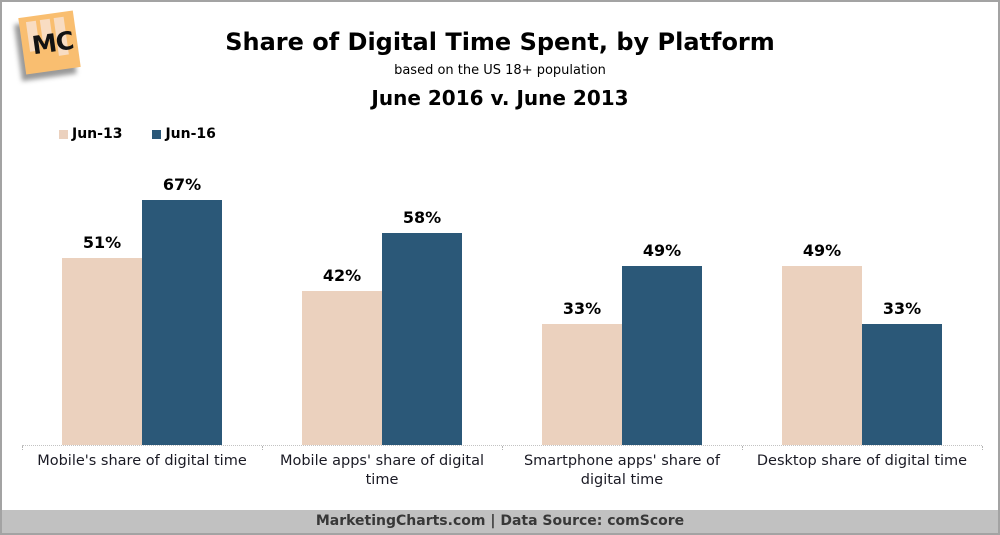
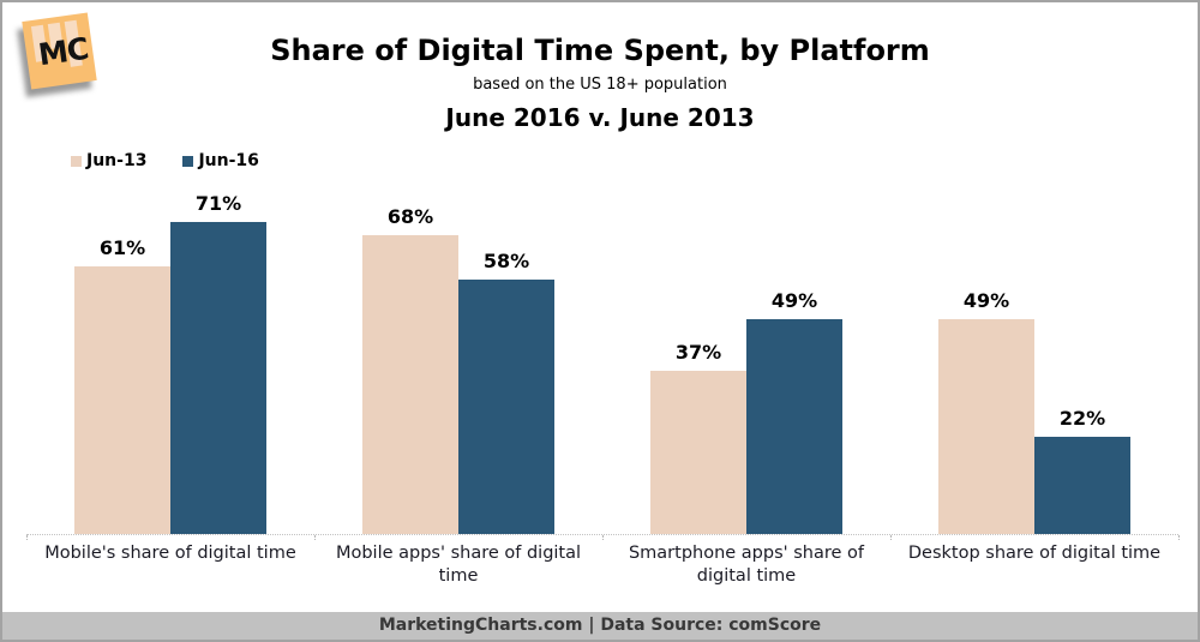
Jun-13/Mobile's share of digital time: 51% -> 61%
Jun-16/Mobile's share of digital time: 67% -> 71%
Jun-13/Mobile apps' share of digital time: 42% -> 68%
Jun-13/Smartphone apps' share of digital time: 33% -> 37%
Jun-16/Desktop share of digital time: 33% -> 22%
